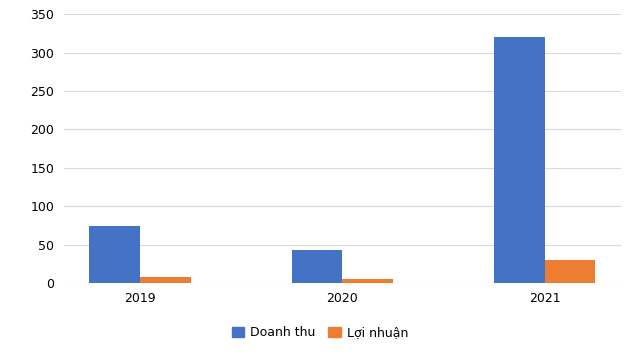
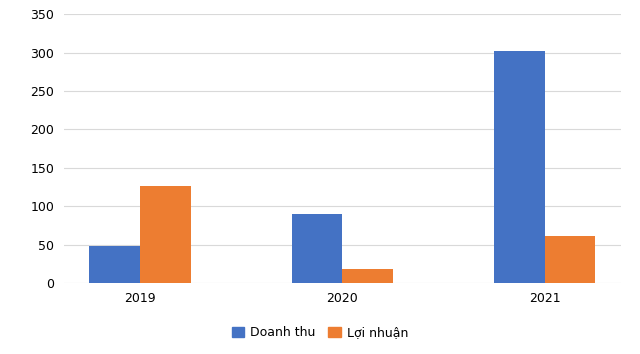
Doanh thu/2019: 75 -> 48
Lợi nhuận/2019: 8 -> 126
Doanh thu/2020: 43 -> 90
Lợi nhuận/2020: 5 -> 18
Doanh thu/2021: 320 -> 302
Lợi nhuận/2021: 30 -> 62
